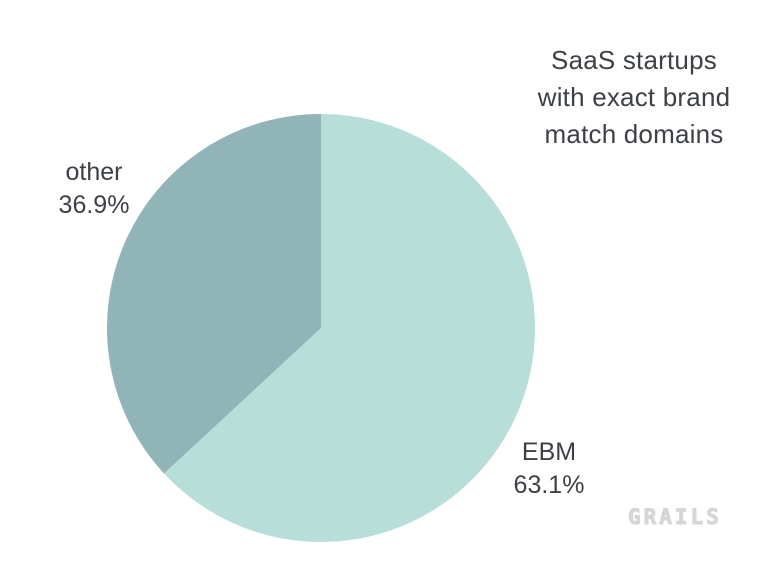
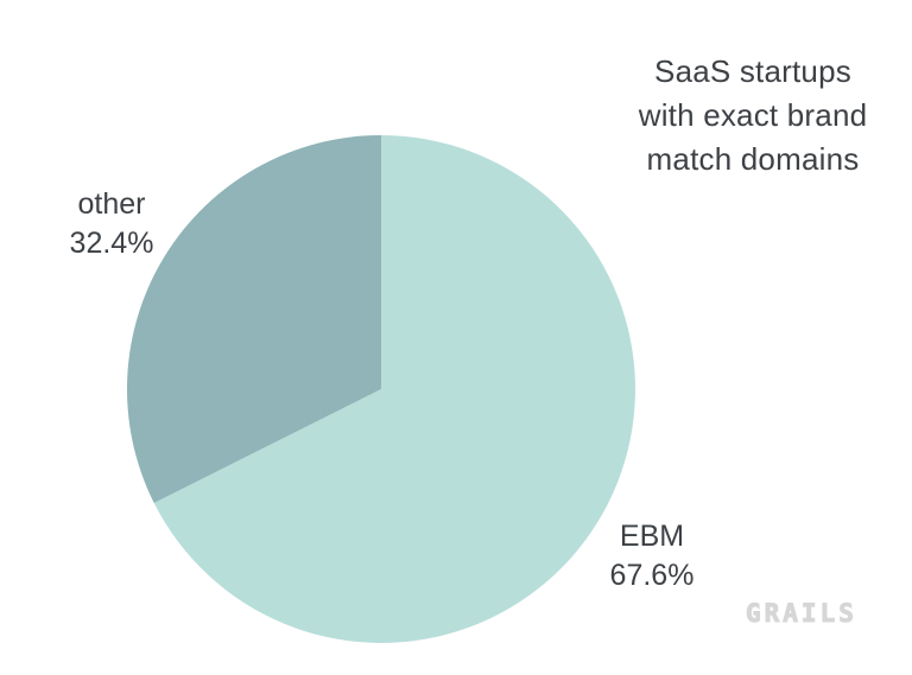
EBM: 63.1% -> 67.6%
other: 36.9% -> 32.4%
